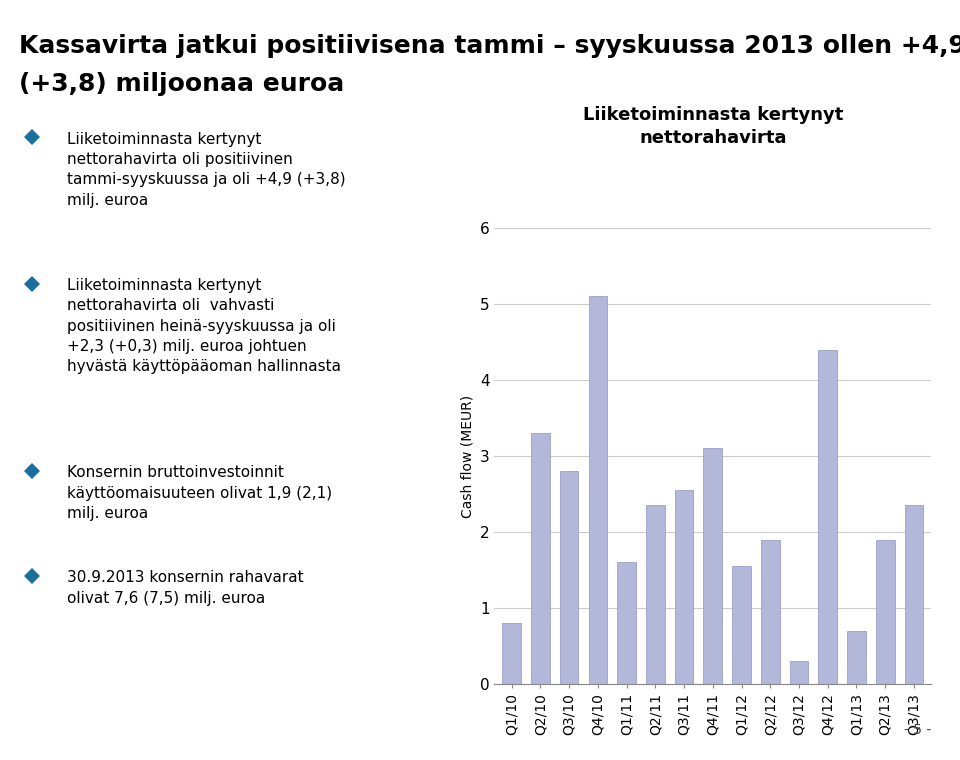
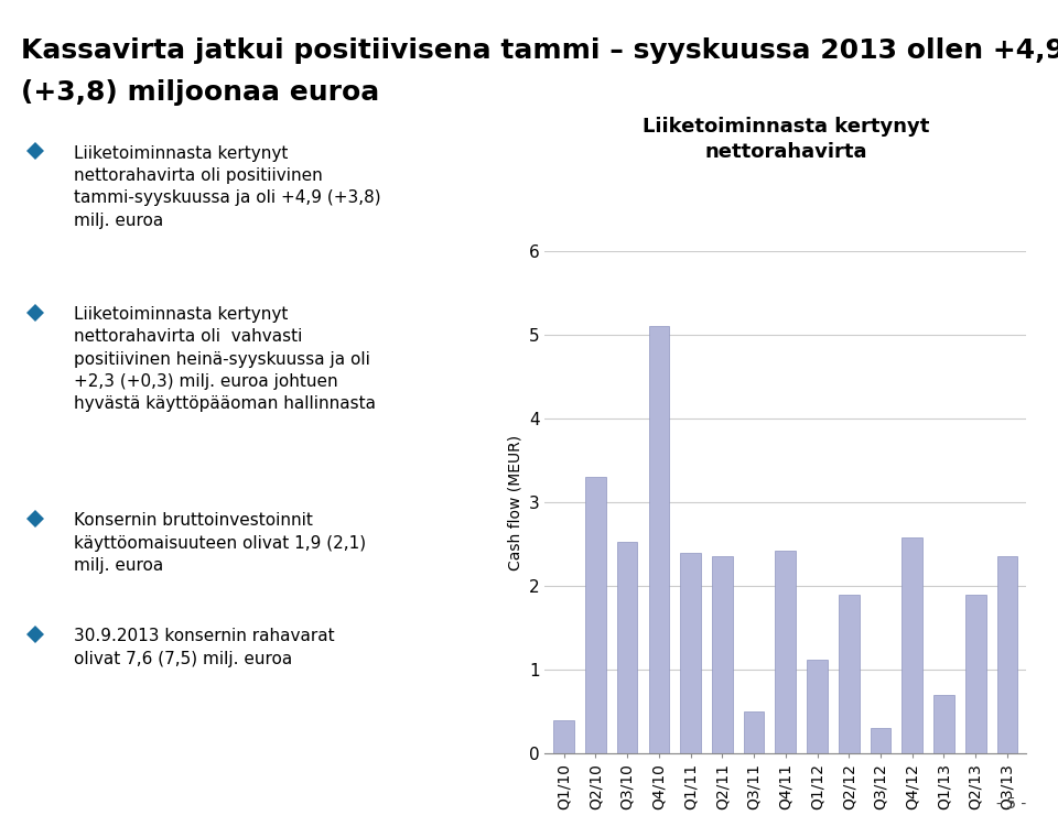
Q1/10: 0.80 -> 0.40
Q3/10: 2.80 -> 2.52
Q1/11: 1.60 -> 2.40
Q3/11: 2.55 -> 0.50
Q4/11: 3.10 -> 2.42
Q1/12: 1.55 -> 1.12
Q4/12: 4.40 -> 2.58
